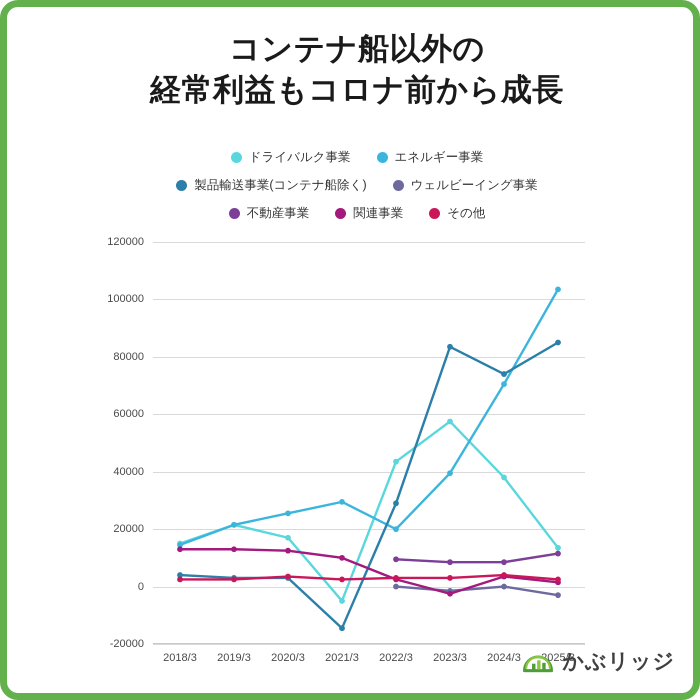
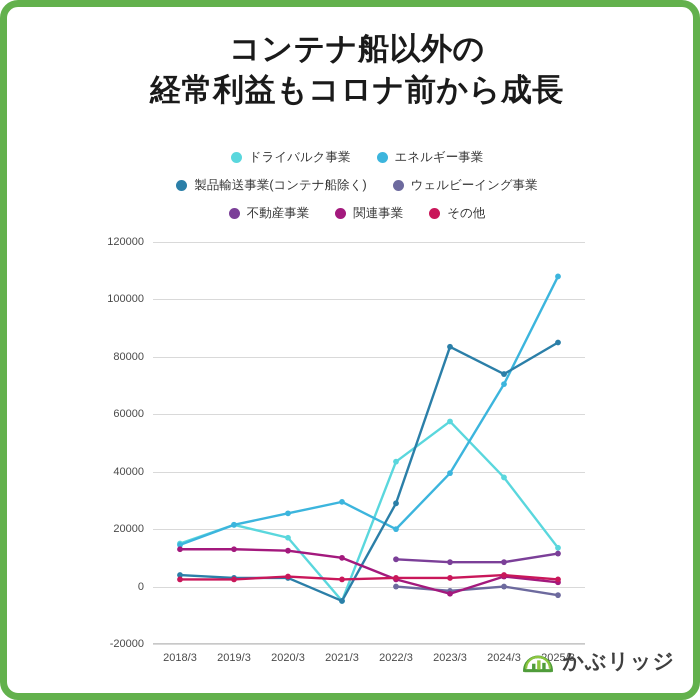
製品輸送事業(コンテナ船除く)/2021/3: -14000 -> -5000
エネルギー事業/2025/3: 104000 -> 108000
